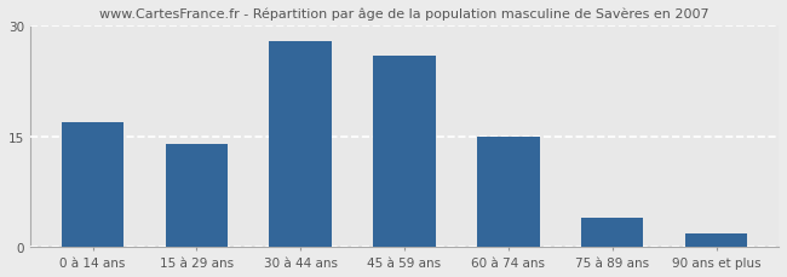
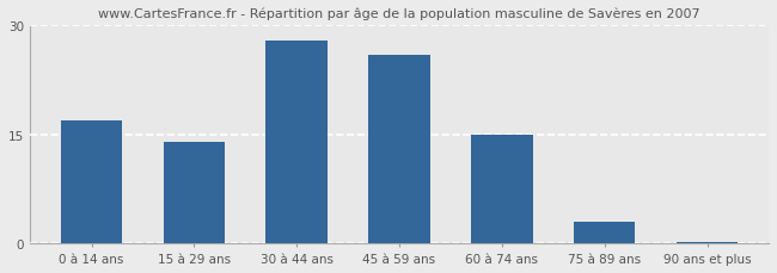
75 à 89 ans: 4.0 -> 3.0
90 ans et plus: 1.8 -> 0.3
